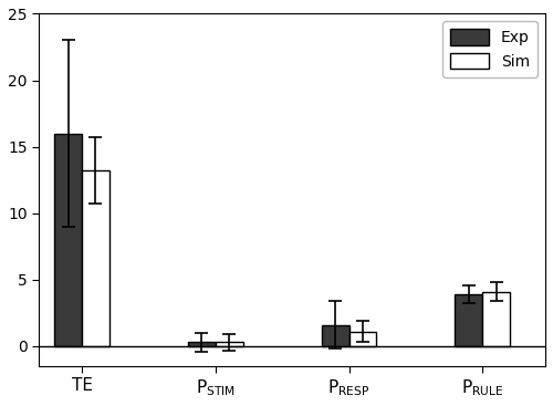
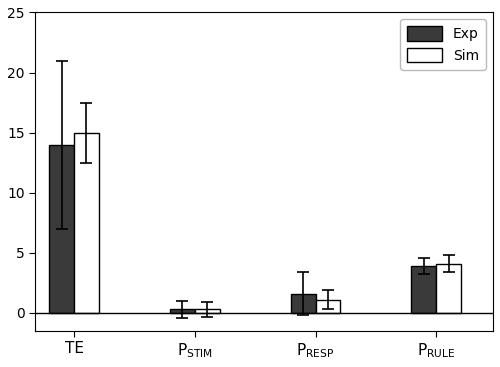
Exp/TE: 16.0 -> 14.0
Sim/TE: 13.2 -> 15.0
